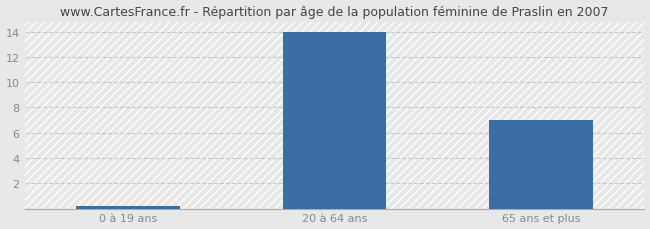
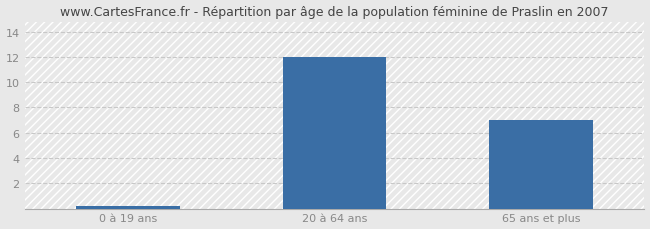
20 à 64 ans: 14.0 -> 12.0
